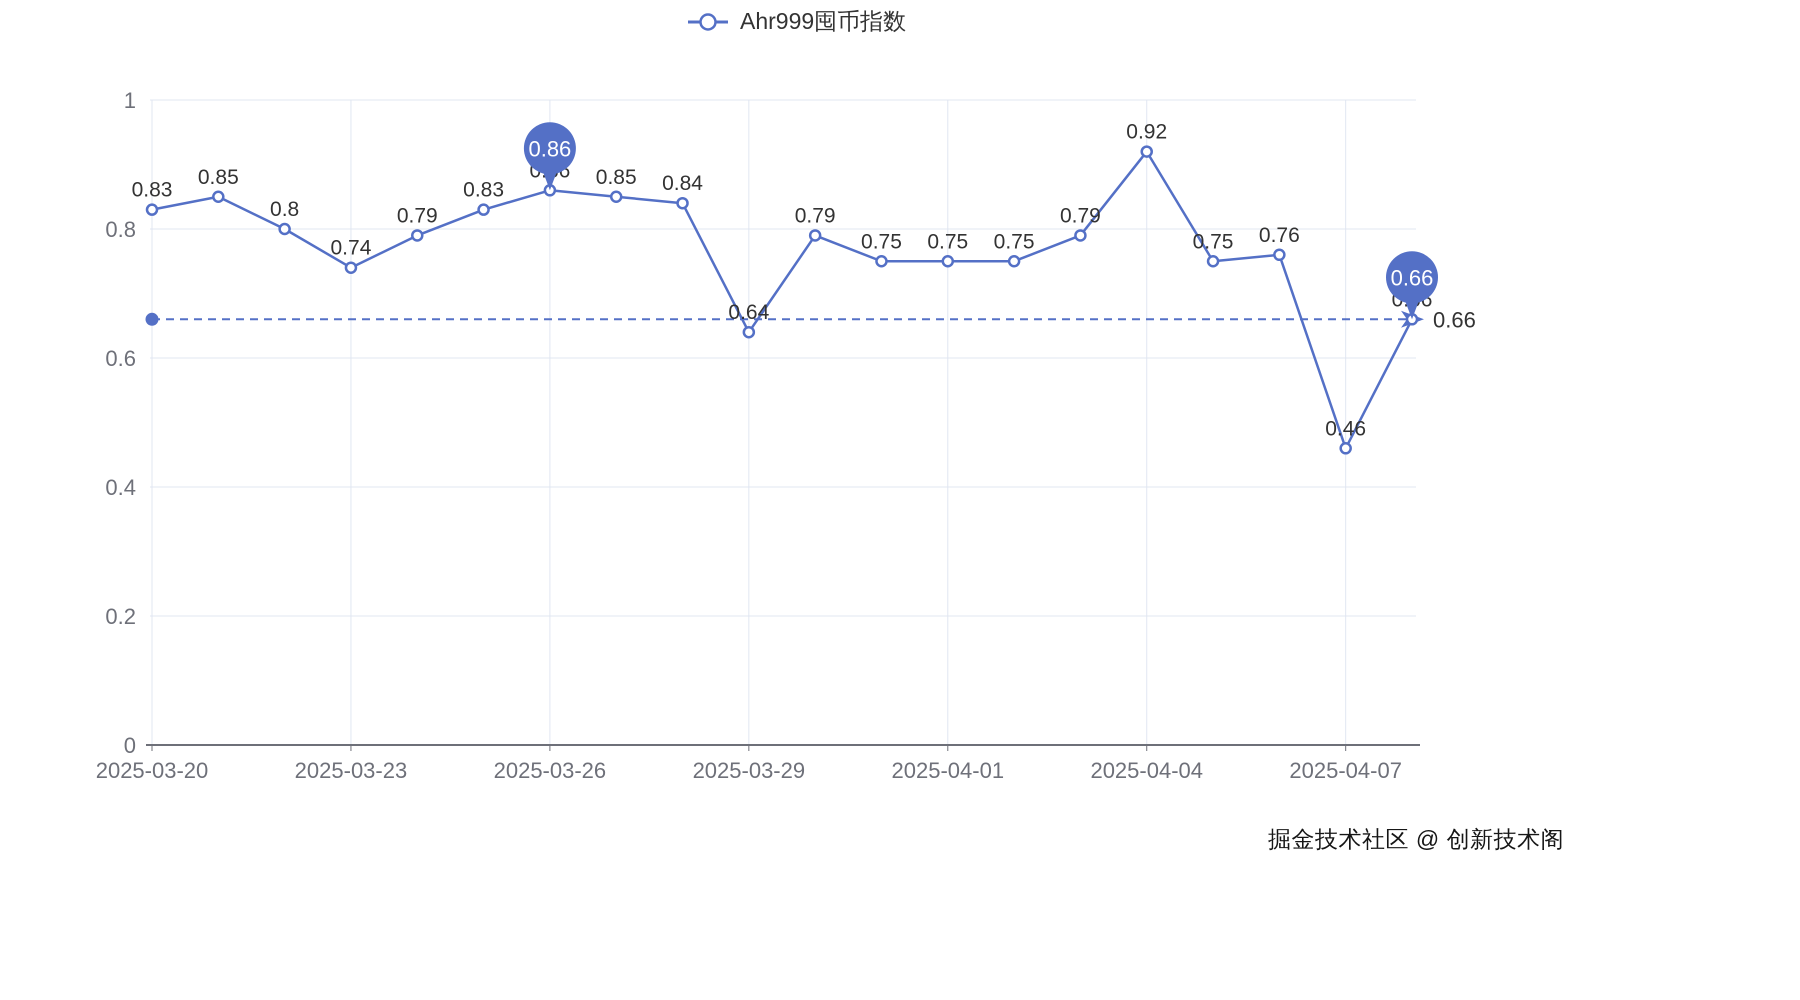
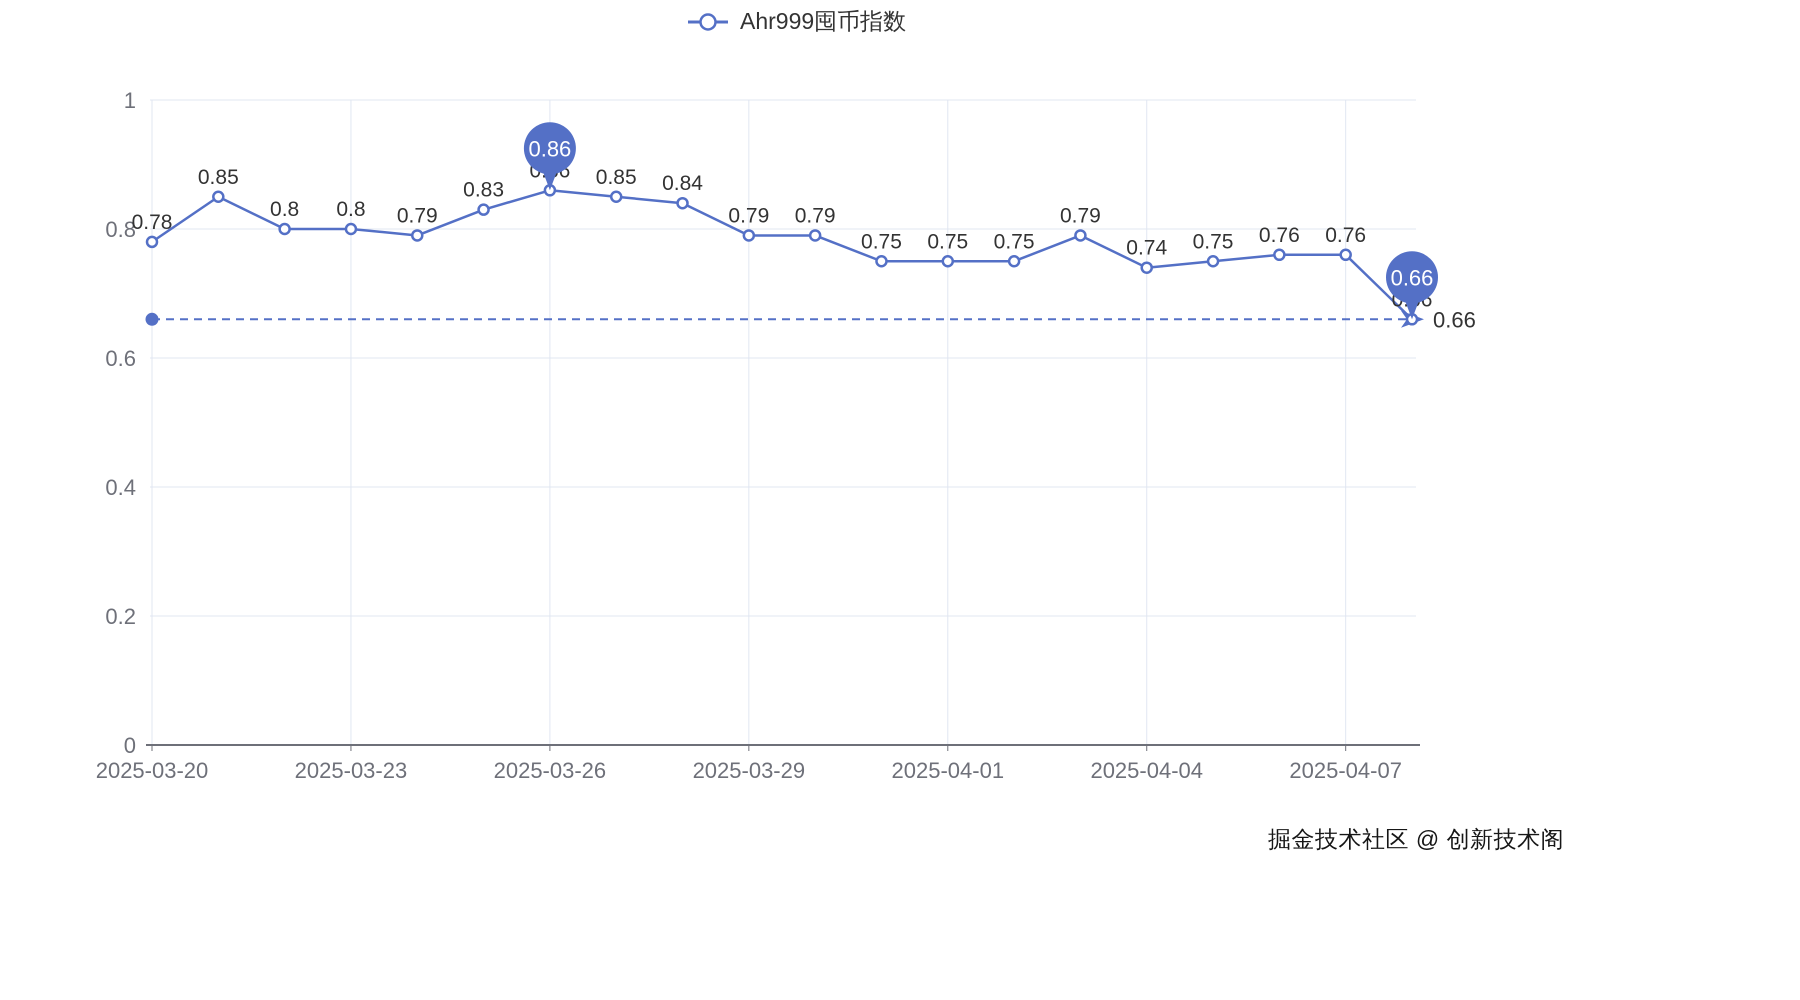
2025-03-20: 0.83 -> 0.78
2025-03-23: 0.74 -> 0.8
2025-03-29: 0.64 -> 0.79
2025-04-04: 0.92 -> 0.74
2025-04-07: 0.46 -> 0.76
